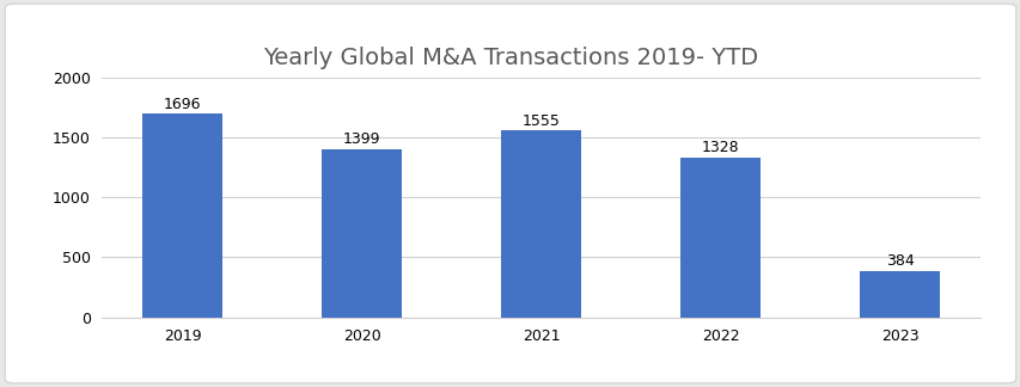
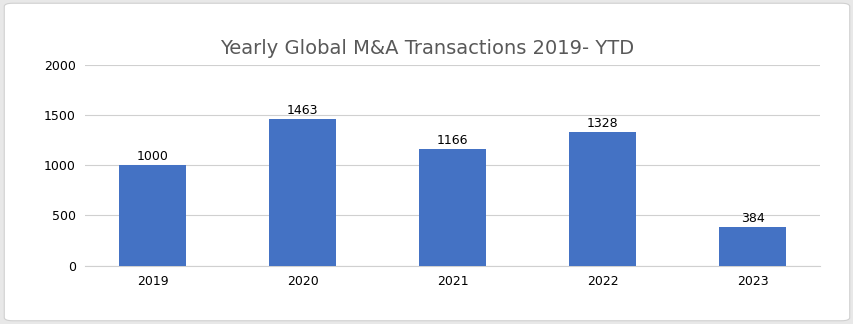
2019: 1696 -> 1000
2020: 1399 -> 1463
2021: 1555 -> 1166
